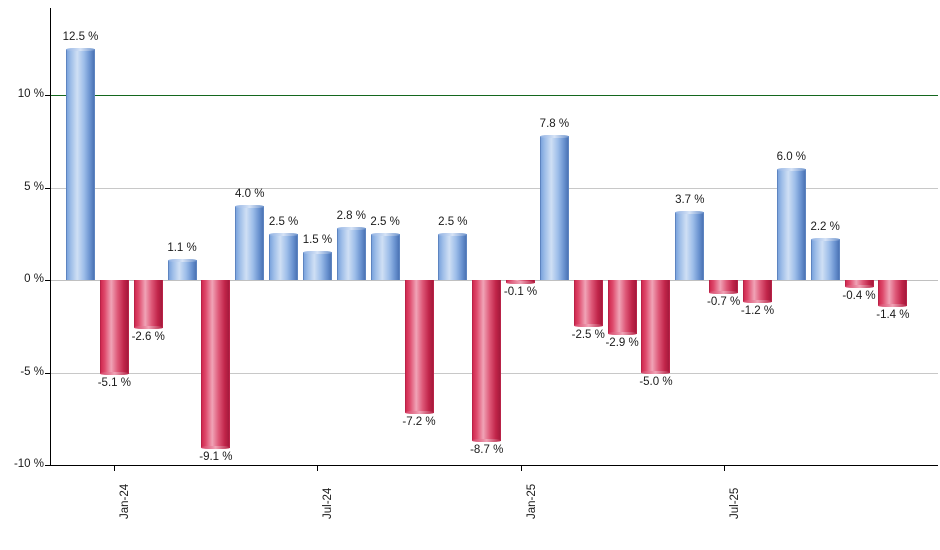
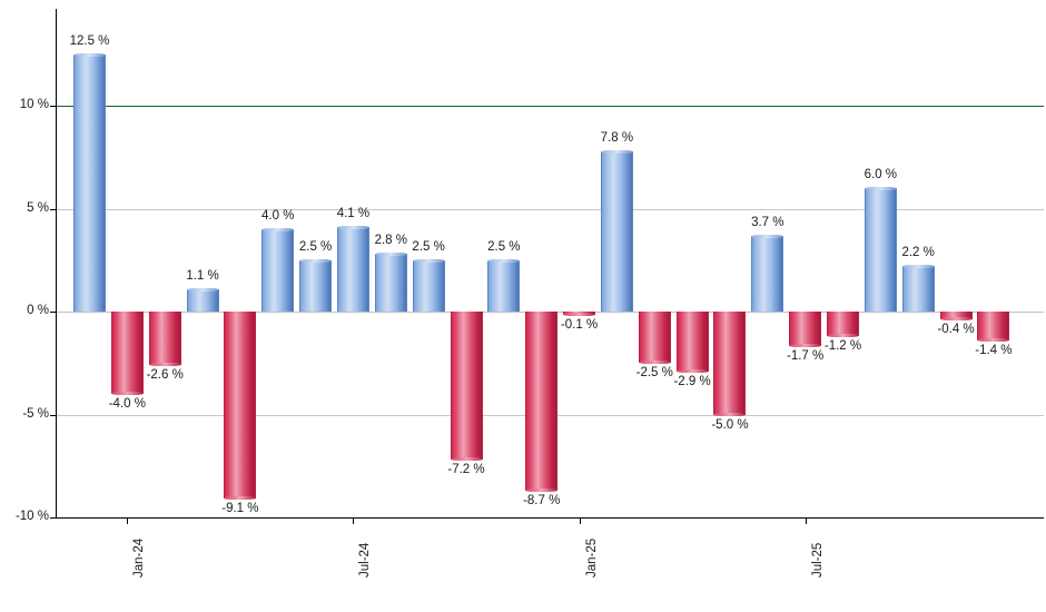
Jan-24: -5.1 -> -4.0
Jul-24: 1.5 -> 4.1
Jul-25: -0.7 -> -1.7
